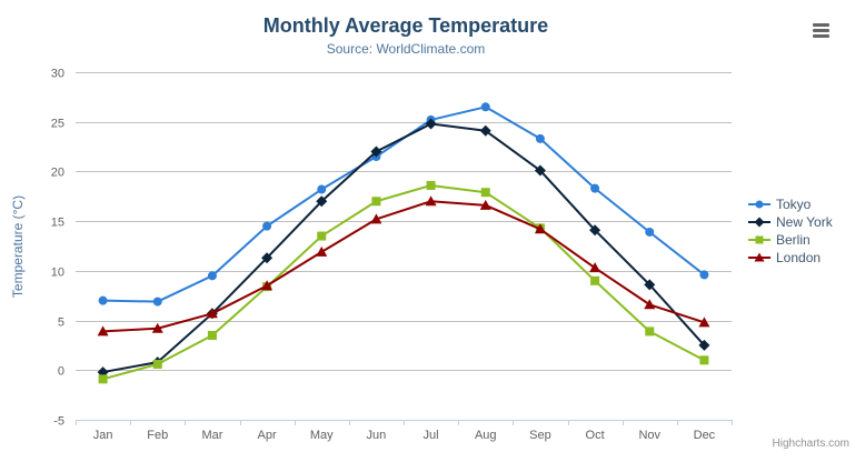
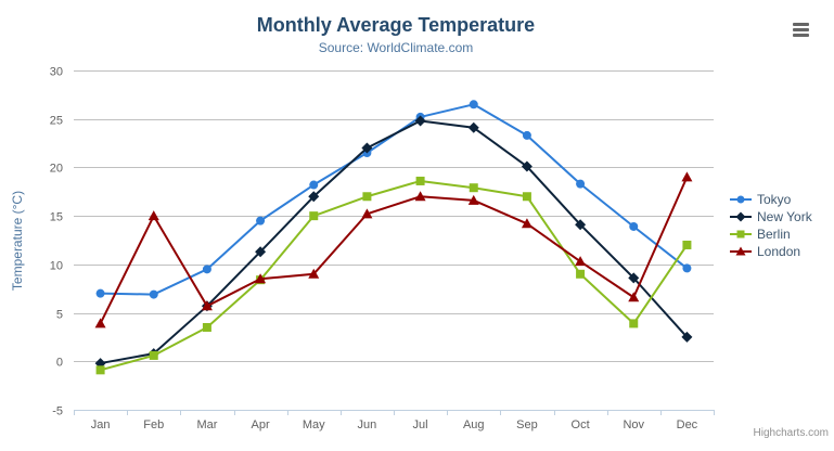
London/Feb: 4 -> 15
Berlin/May: 14 -> 15
London/May: 12 -> 9
Berlin/Sep: 14 -> 17
Berlin/Dec: 1 -> 12
London/Dec: 5 -> 19
